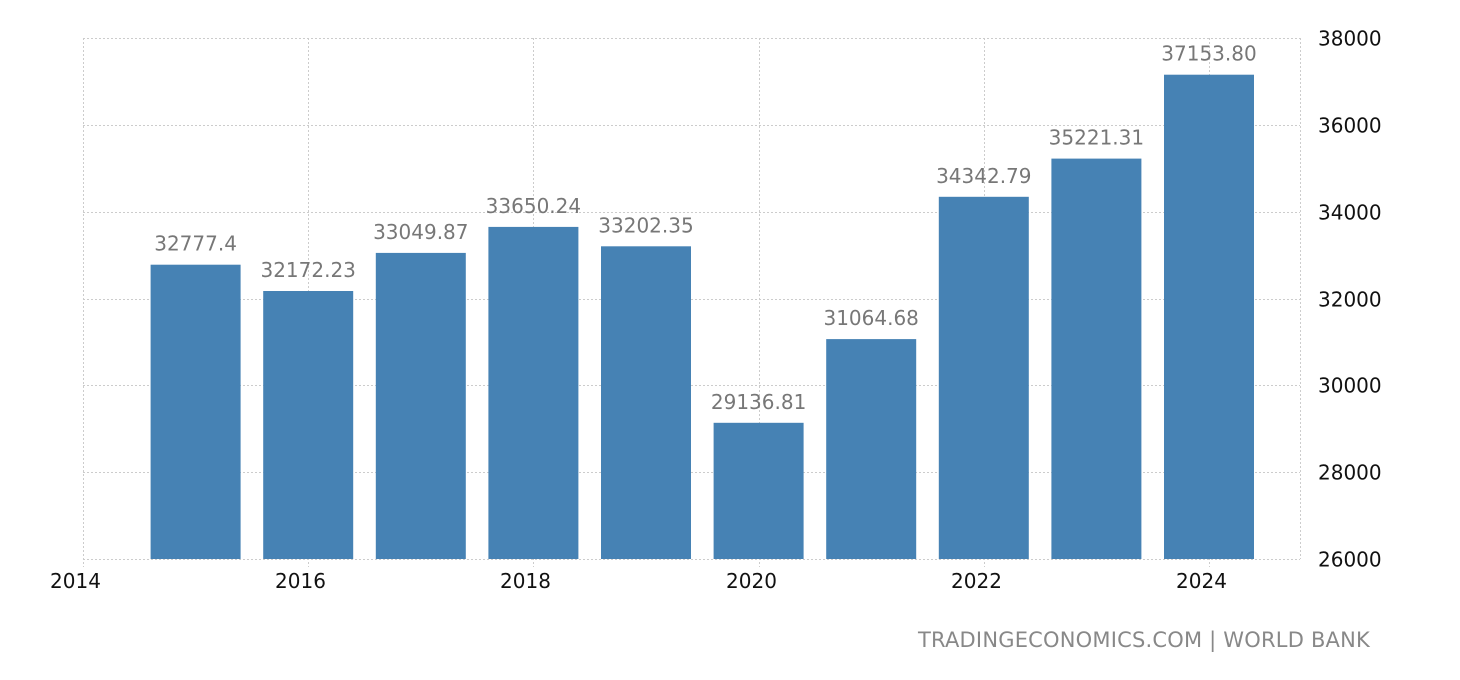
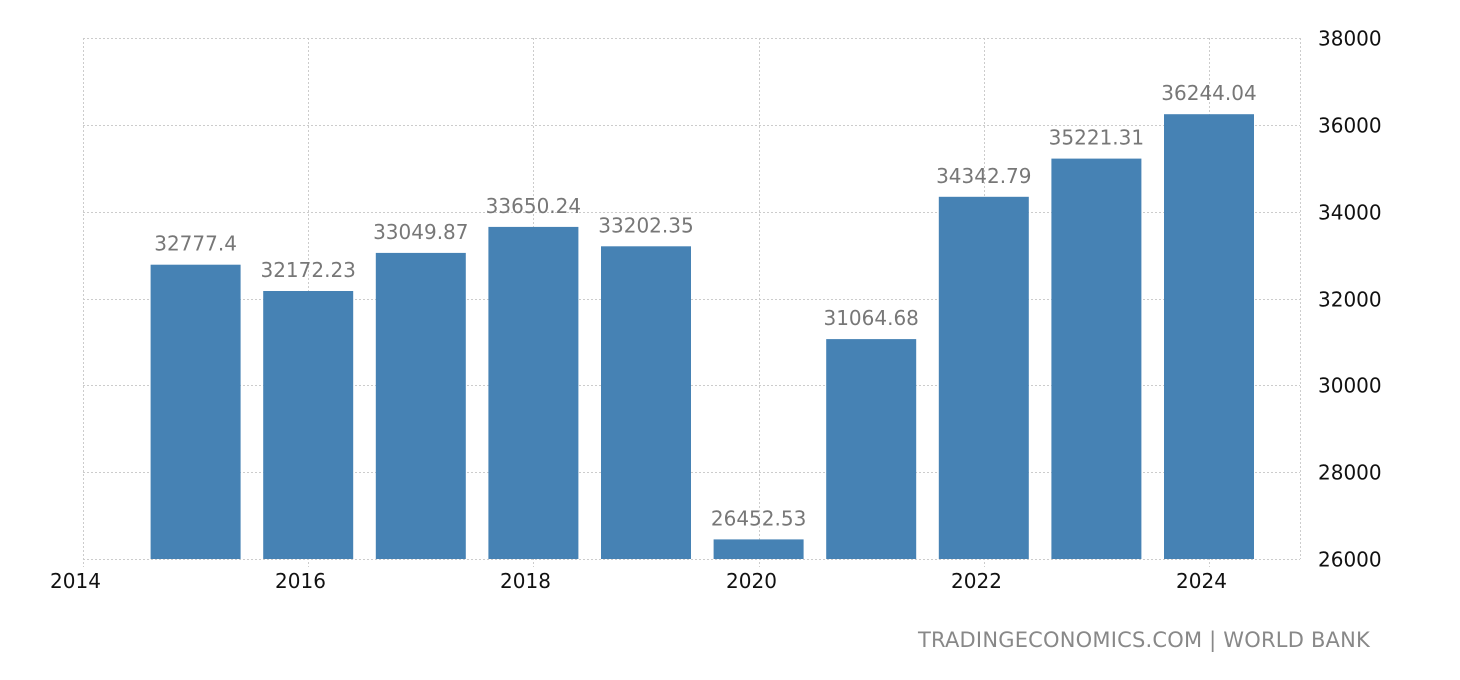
2020: 29136.81 -> 26452.53
2024: 37153.80 -> 36244.04
